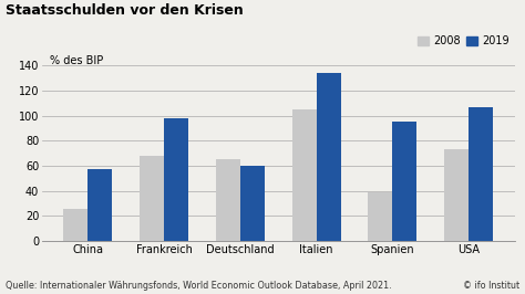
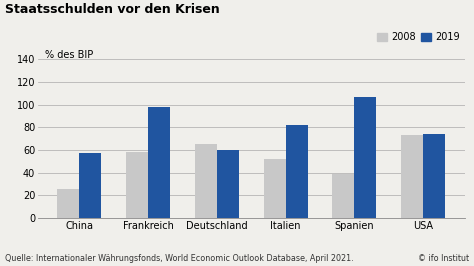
2008/Frankreich: 68 -> 58
2008/Italien: 105 -> 52
2019/Italien: 134 -> 82
2019/Spanien: 95 -> 107
2019/USA: 107 -> 74
